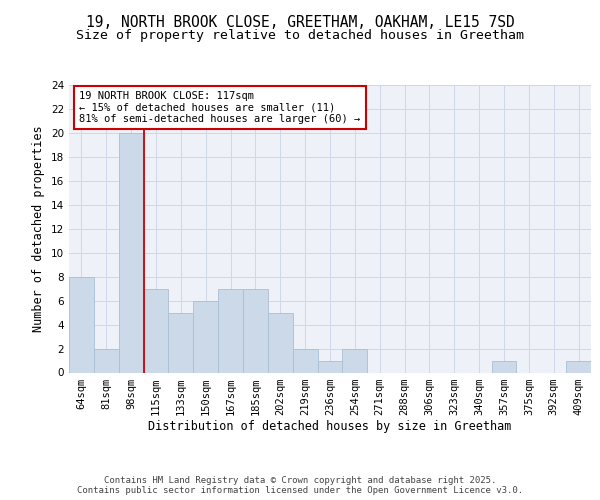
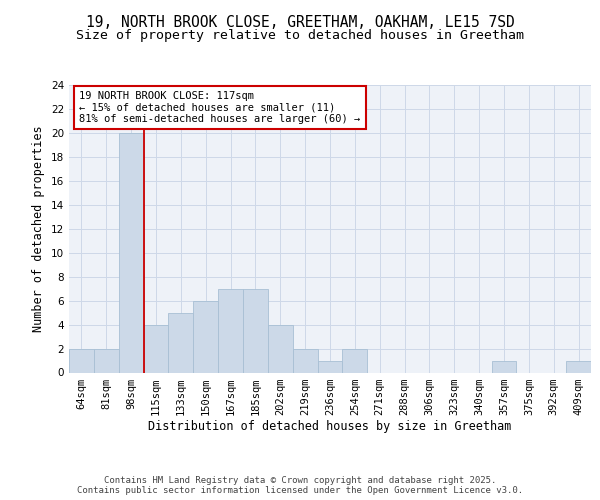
64sqm: 8 -> 2
115sqm: 7 -> 4
202sqm: 5 -> 4
